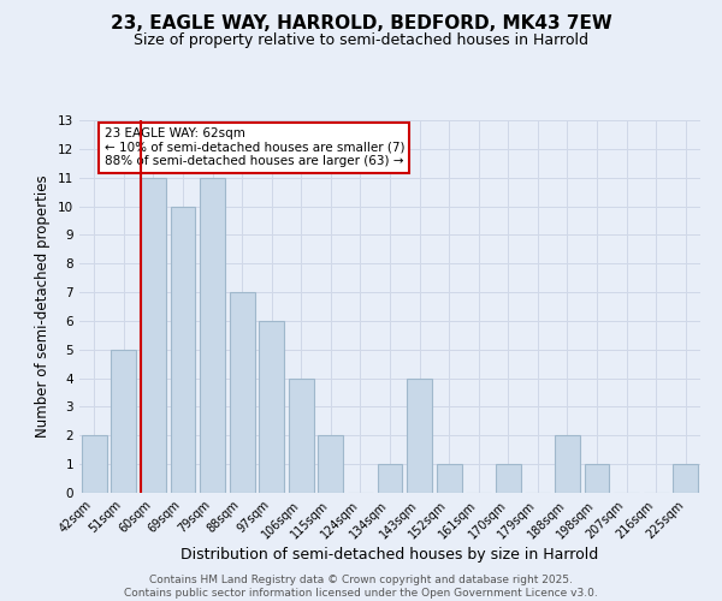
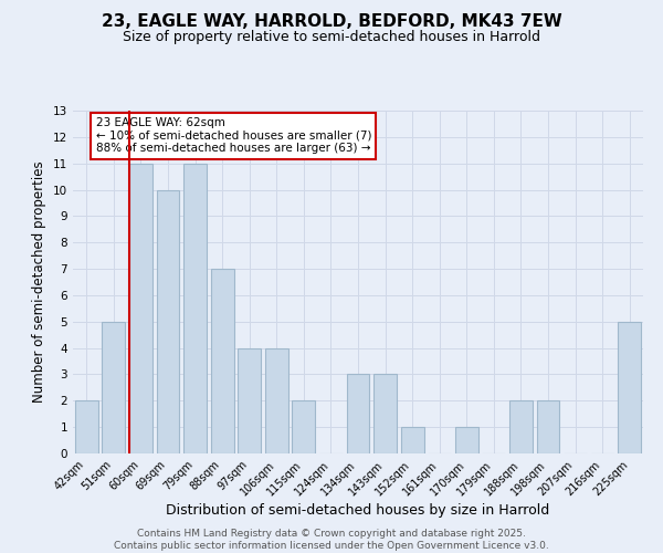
97sqm: 6 -> 4
134sqm: 1 -> 3
143sqm: 4 -> 3
198sqm: 1 -> 2
225sqm: 1 -> 5
